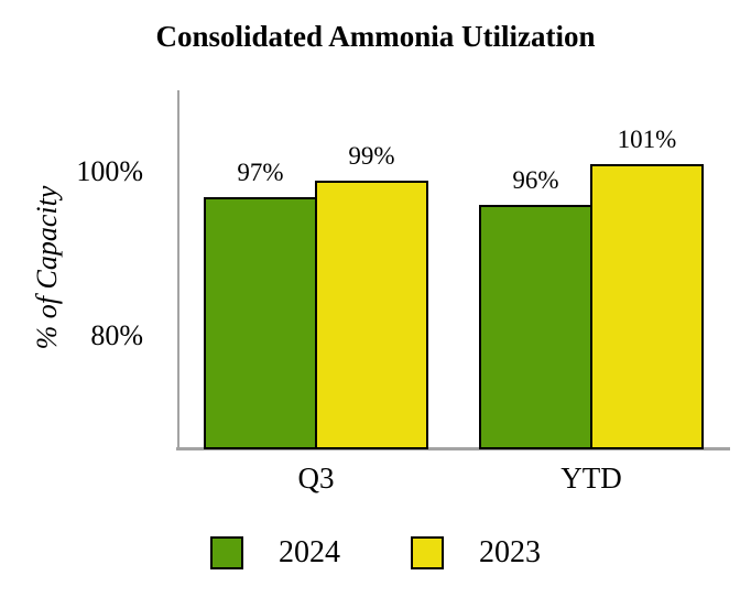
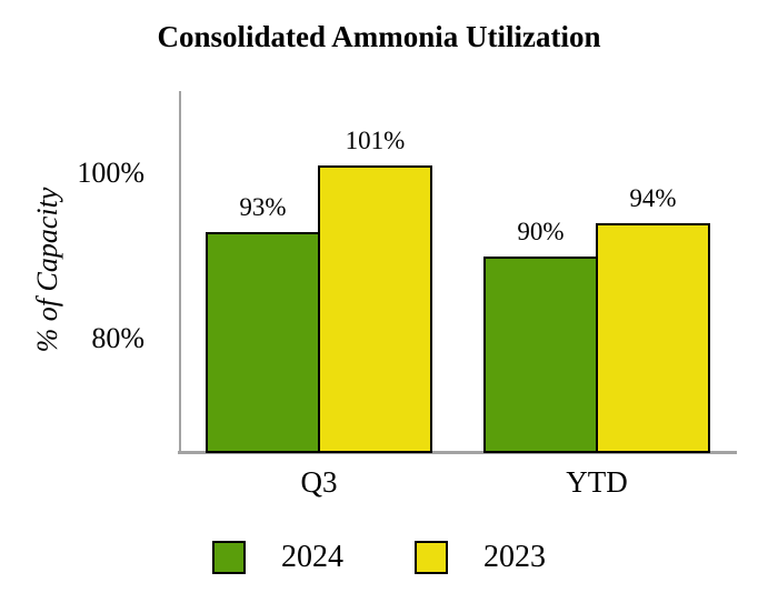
2024/Q3: 97% -> 93%
2023/Q3: 99% -> 101%
2024/YTD: 96% -> 90%
2023/YTD: 101% -> 94%
